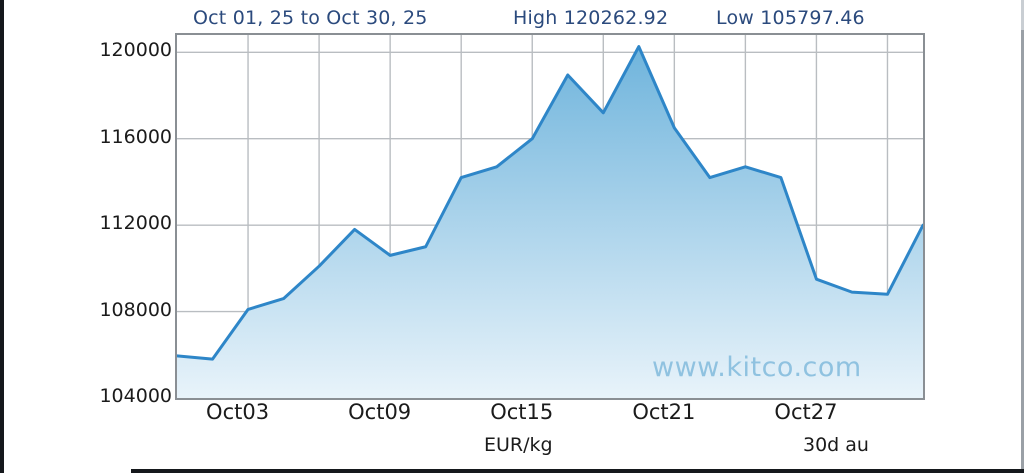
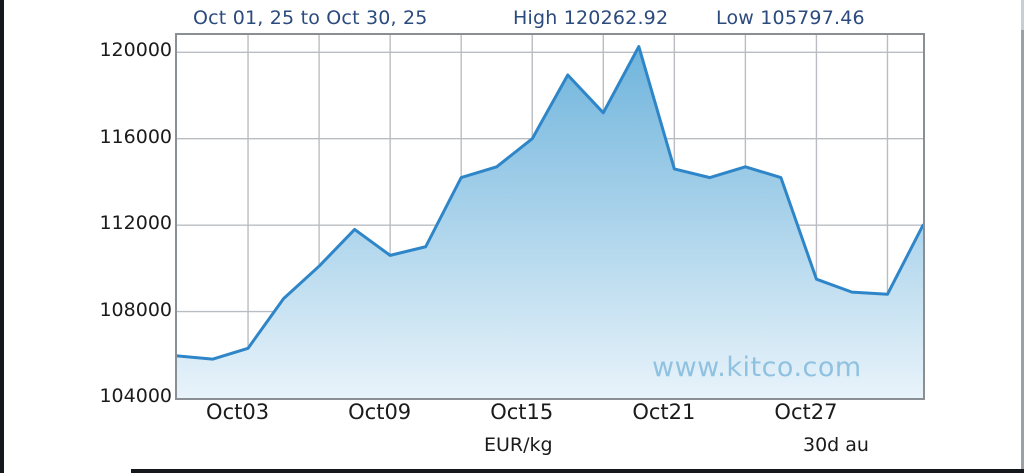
Oct03: 108100 -> 106300
Oct21: 116500 -> 114600
